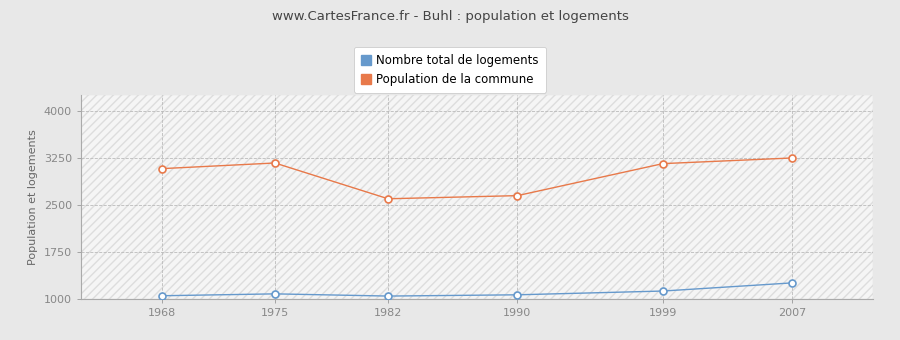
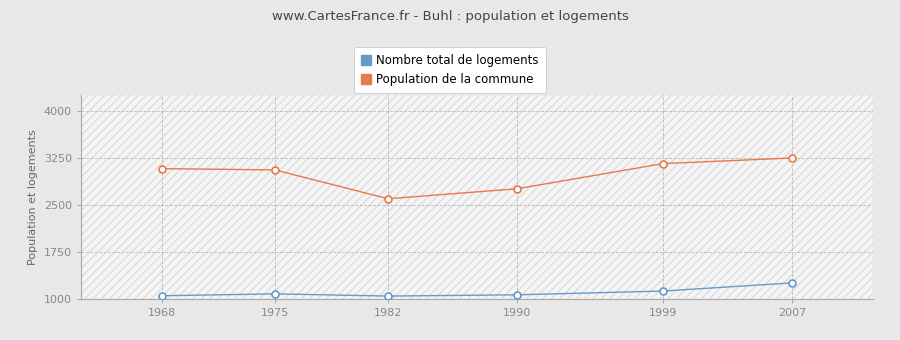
Population de la commune/1975: 3170 -> 3060
Population de la commune/1990: 2650 -> 2760
